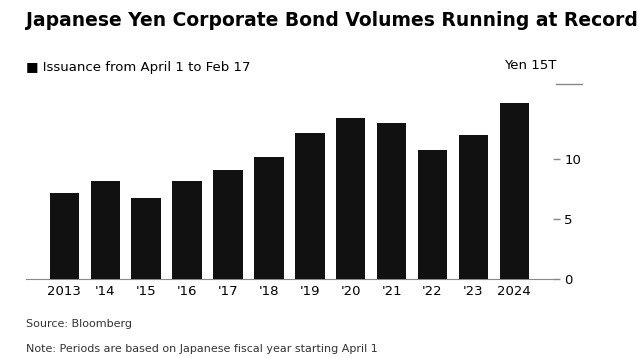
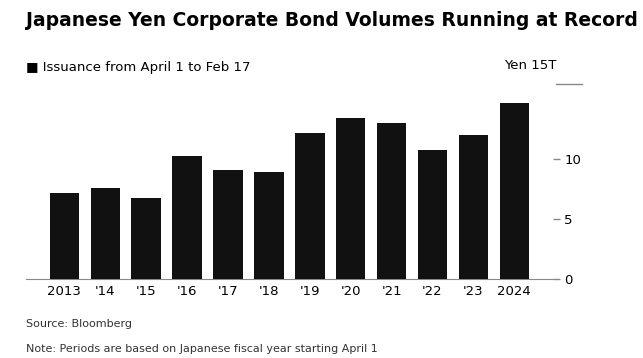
'14: 8.2 -> 7.6
'16: 8.2 -> 10.3
'18: 10.2 -> 8.9
